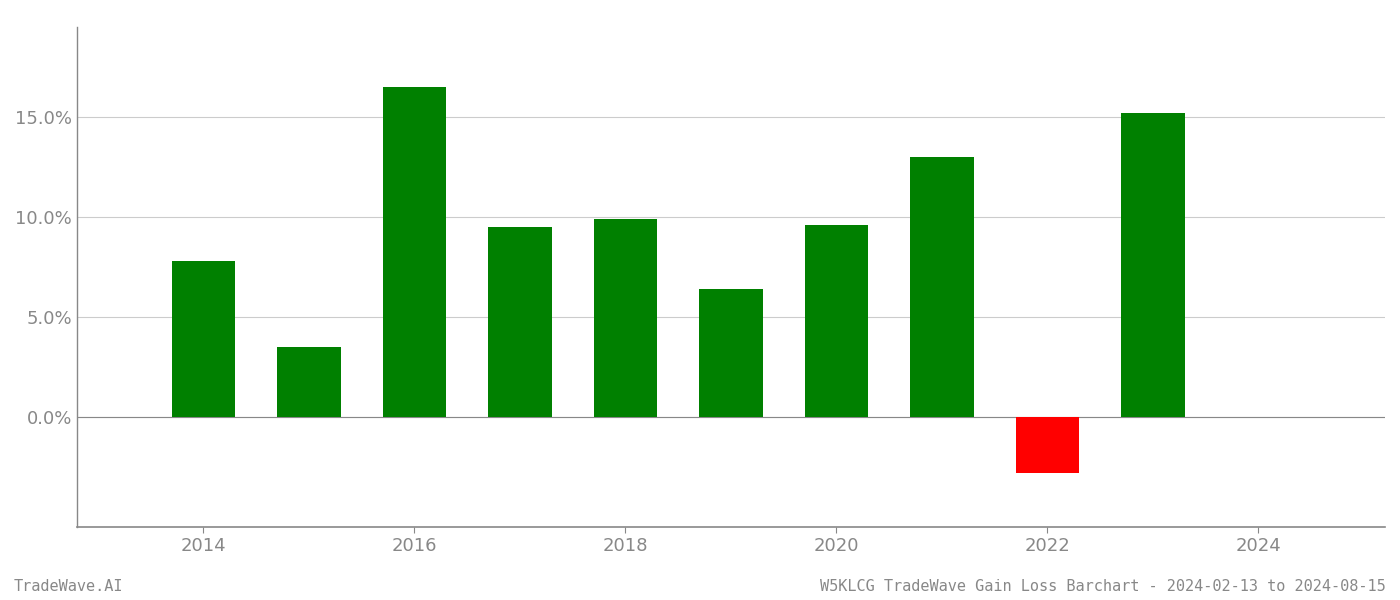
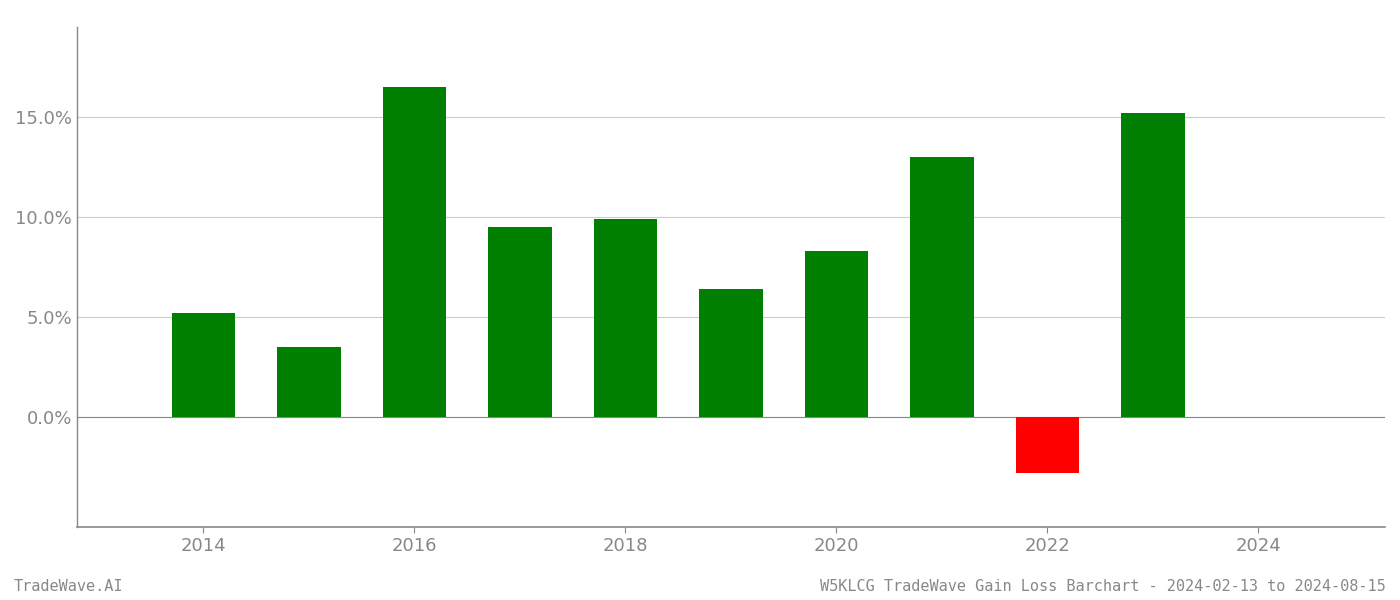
2014: 7.8% -> 5.2%
2020: 9.6% -> 8.3%
